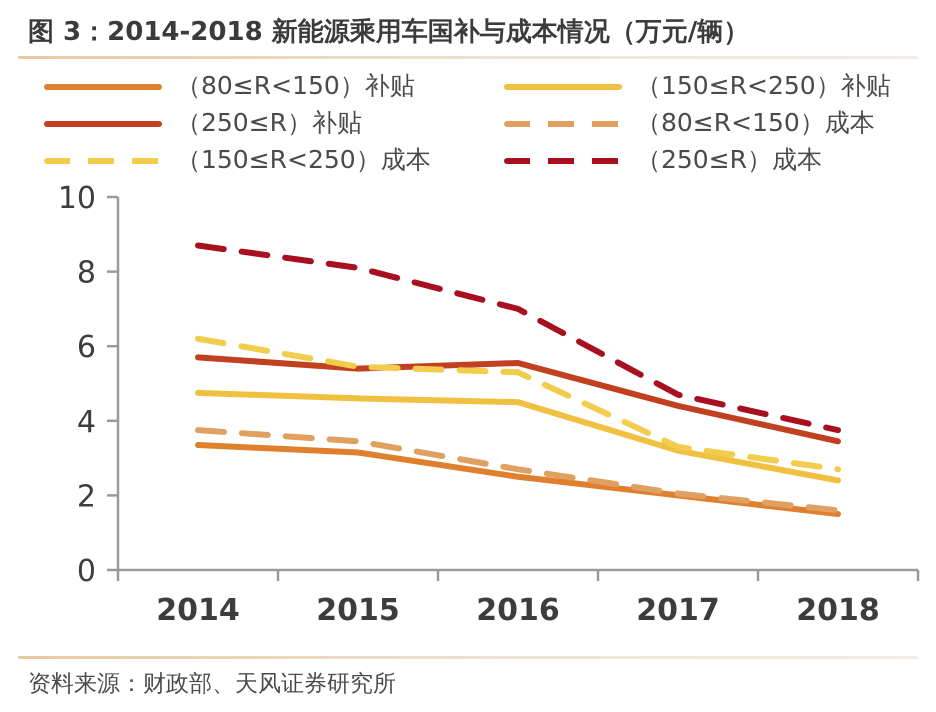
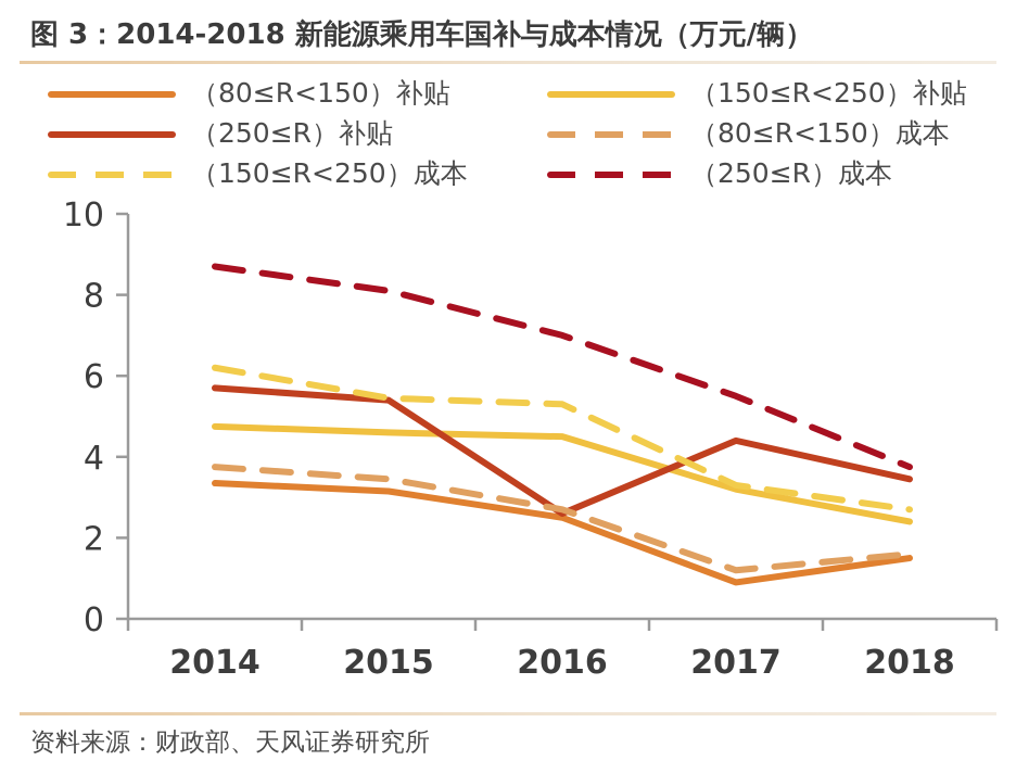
（250≤R）补贴/2016: 5.5 -> 2.6
（80≤R<150）补贴/2017: 2.0 -> 0.9
（80≤R<150）成本/2017: 2.0 -> 1.2
（250≤R）成本/2017: 4.7 -> 5.5
